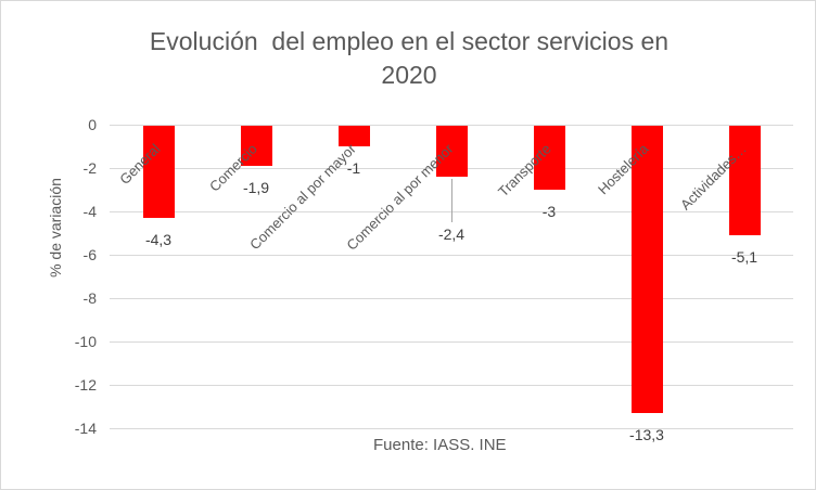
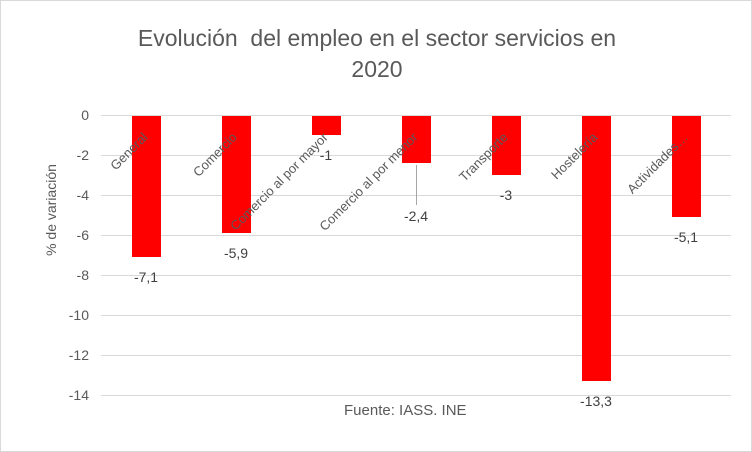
General: -4,3 -> -7,1
Comercio: -1,9 -> -5,9
